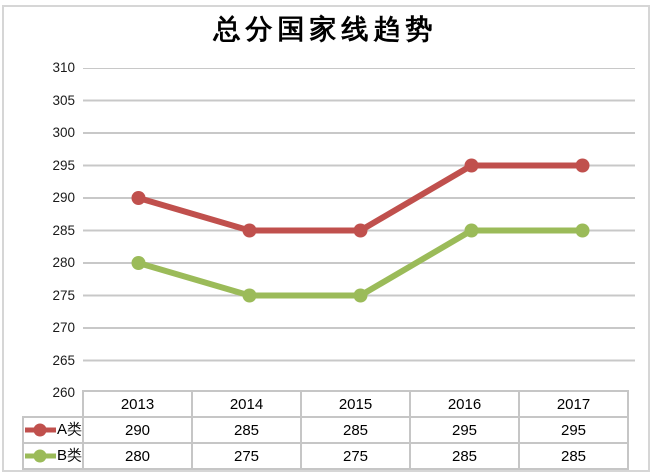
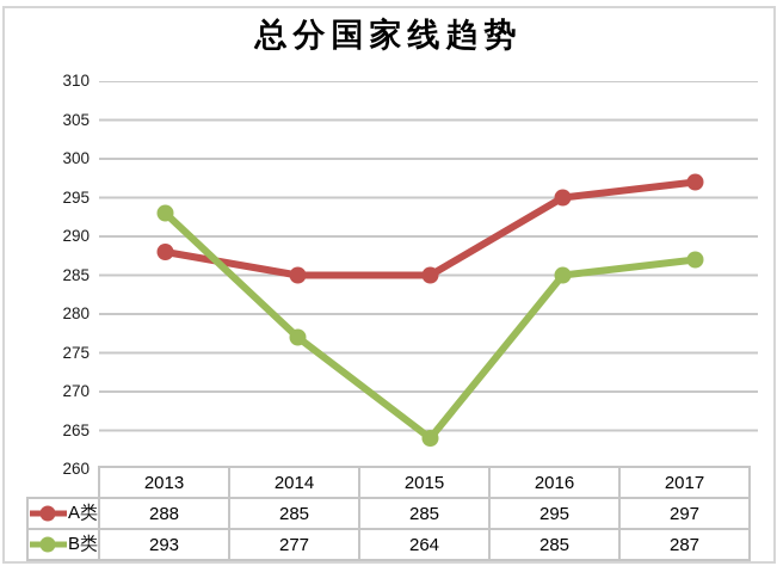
A类/2013: 290 -> 288
B类/2013: 280 -> 293
B类/2014: 275 -> 277
B类/2015: 275 -> 264
A类/2017: 295 -> 297
B类/2017: 285 -> 287
